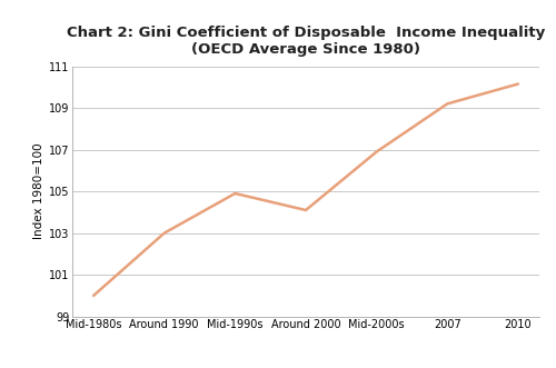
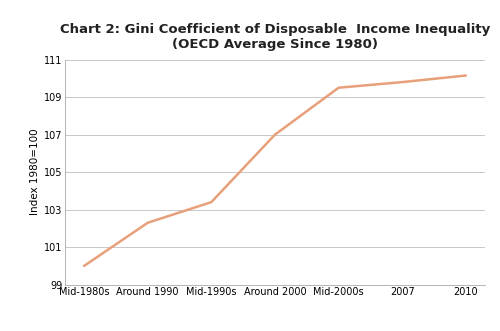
Around 1990: 103.0 -> 102.3
Mid-1990s: 104.9 -> 103.4
Around 2000: 104.1 -> 107.0
Mid-2000s: 106.9 -> 109.5
2007: 109.2 -> 109.8
